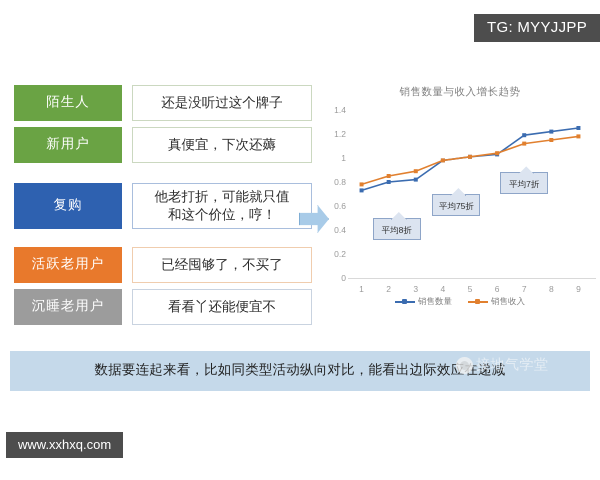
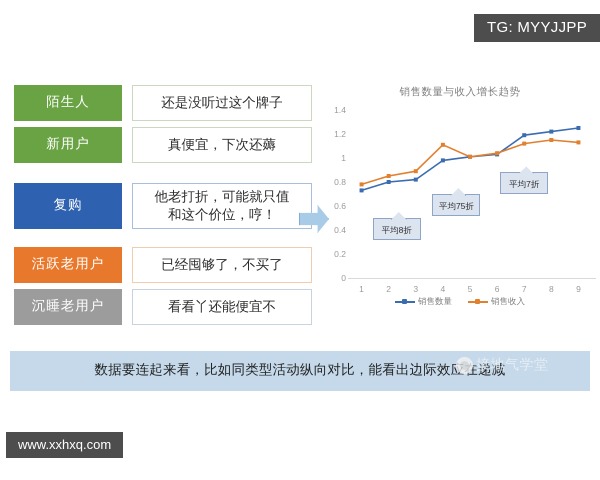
销售收入/4: 0.98 -> 1.11
销售收入/9: 1.18 -> 1.13
